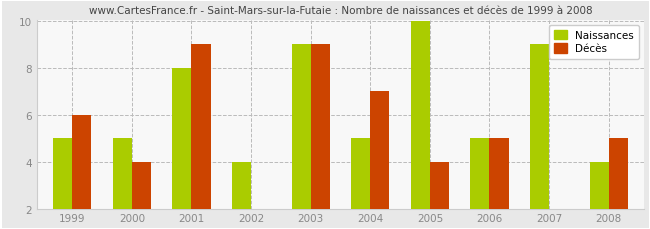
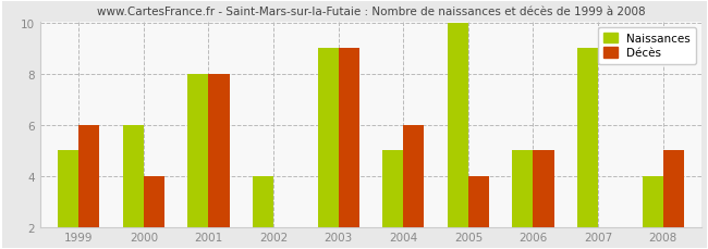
Naissances/2000: 5 -> 6
Décès/2001: 9 -> 8
Décès/2004: 7 -> 6
